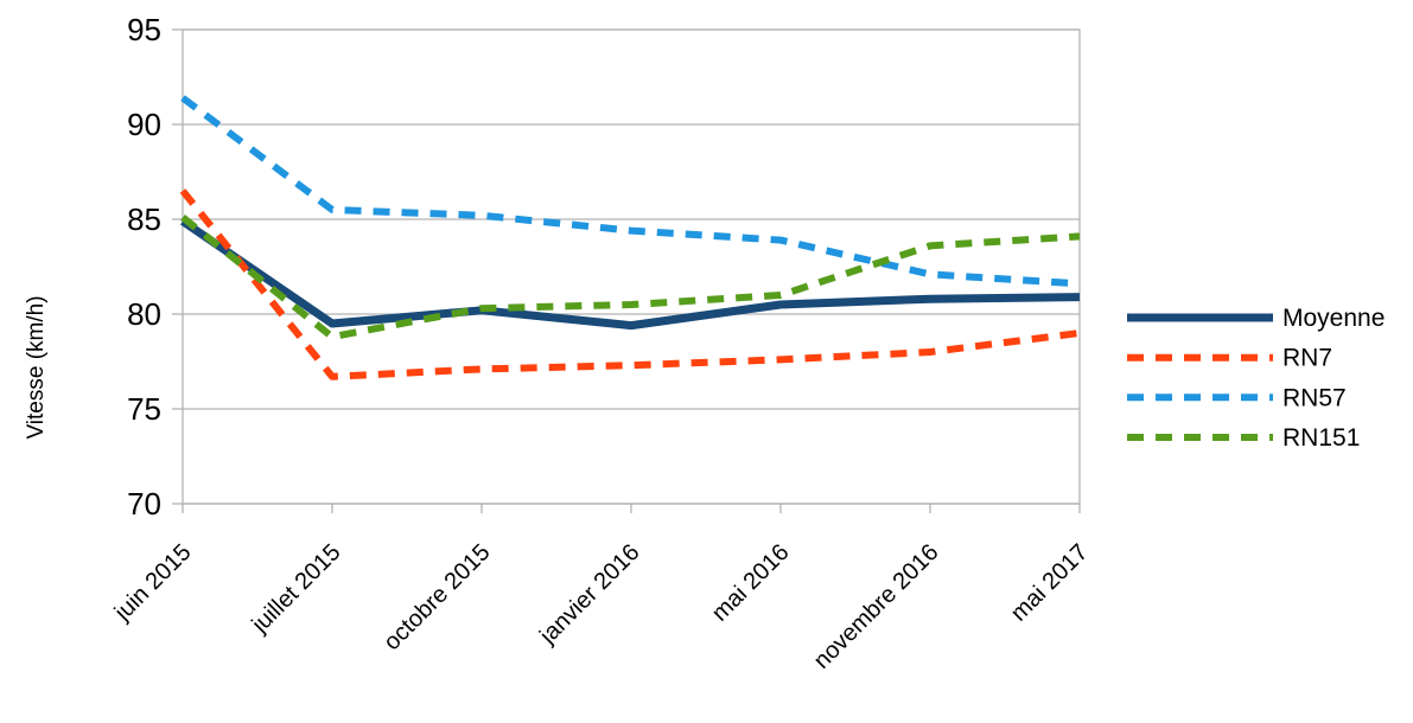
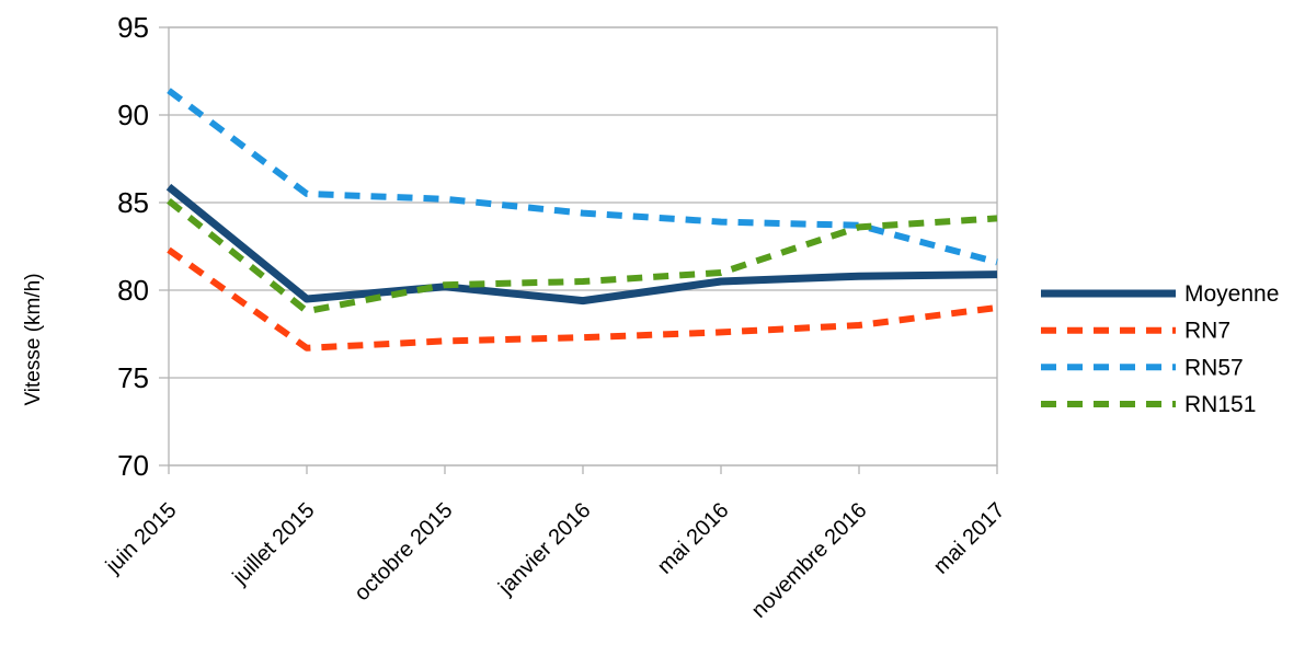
Moyenne/juin 2015: 84.9 -> 85.9
RN7/juin 2015: 86.5 -> 82.3
RN57/novembre 2016: 82.1 -> 83.7
